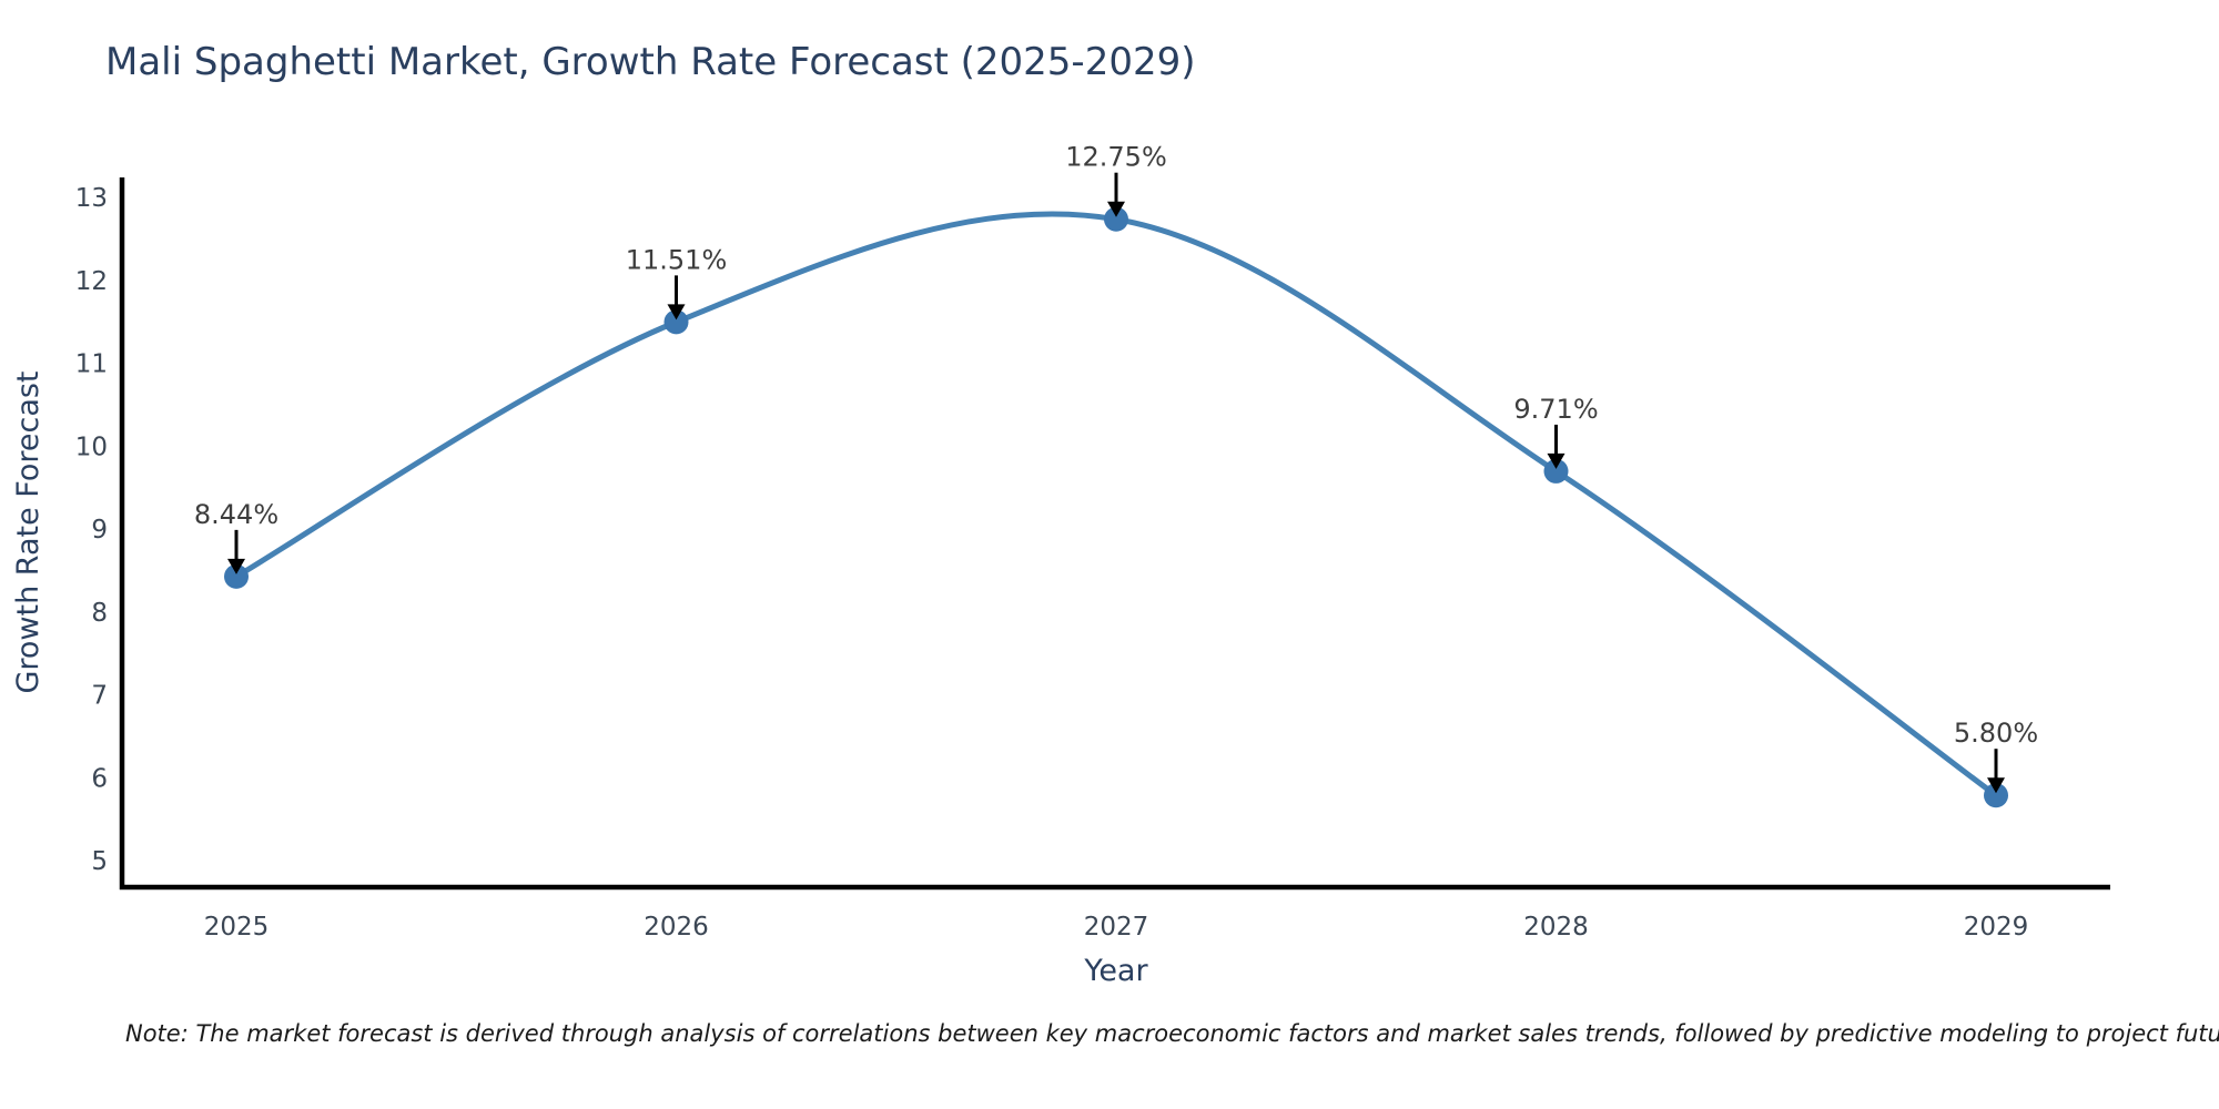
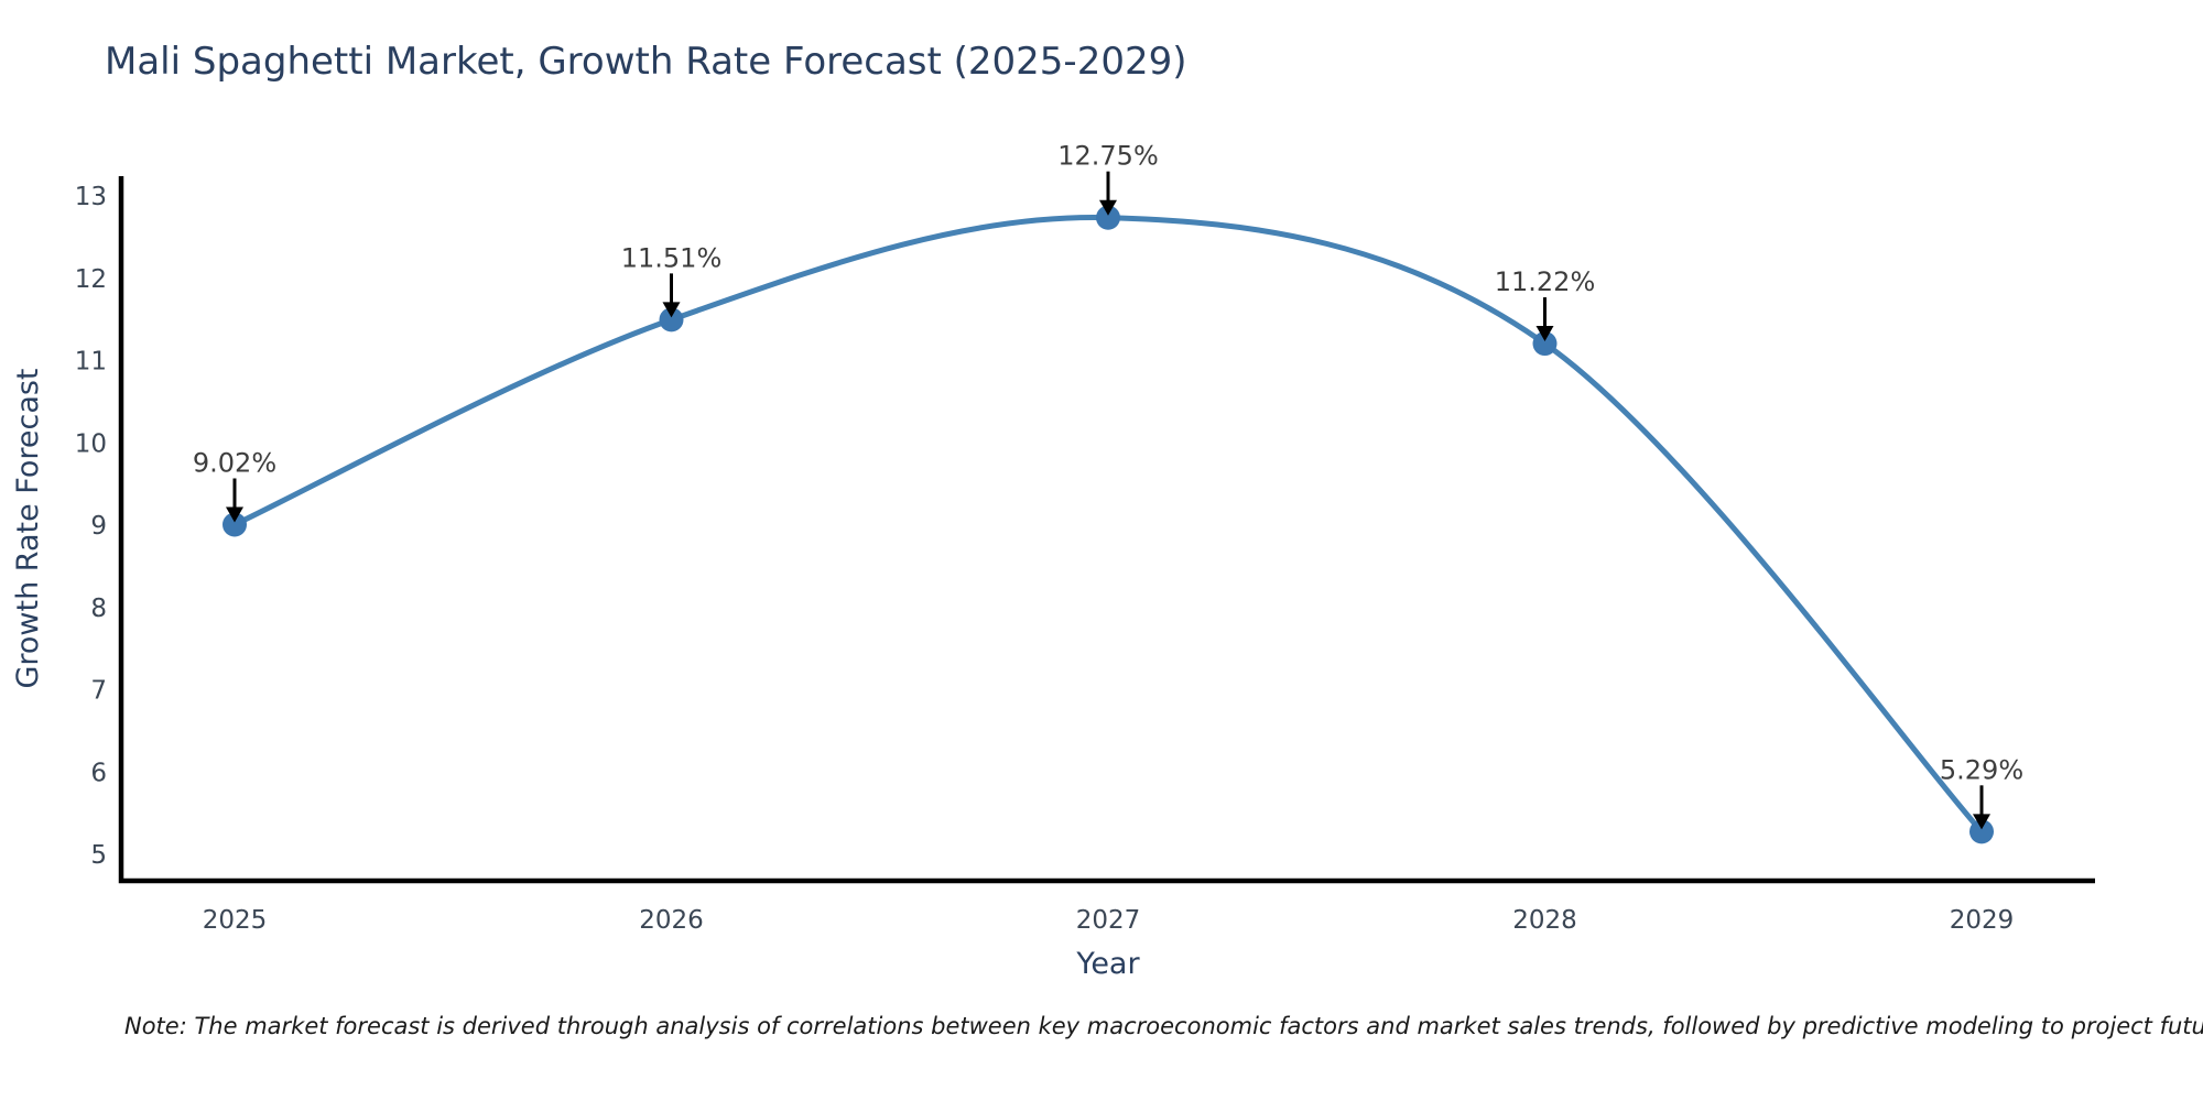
2025: 8.44% -> 9.02%
2028: 9.71% -> 11.22%
2029: 5.80% -> 5.29%
